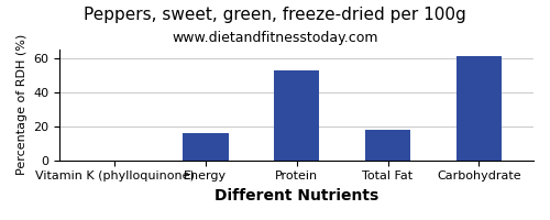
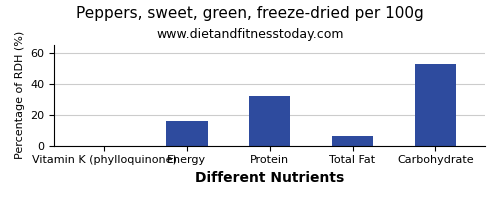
Protein: 53 -> 32
Total Fat: 18 -> 6
Carbohydrate: 61 -> 53
